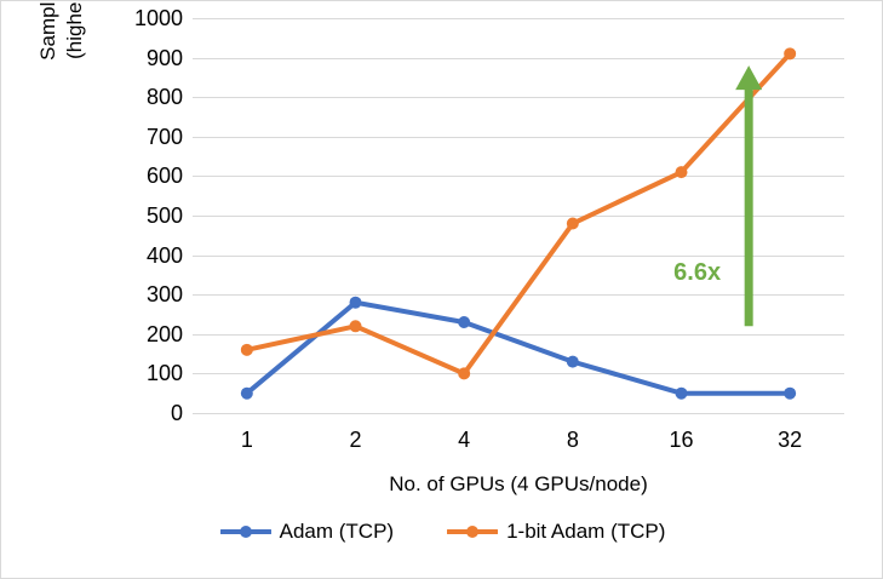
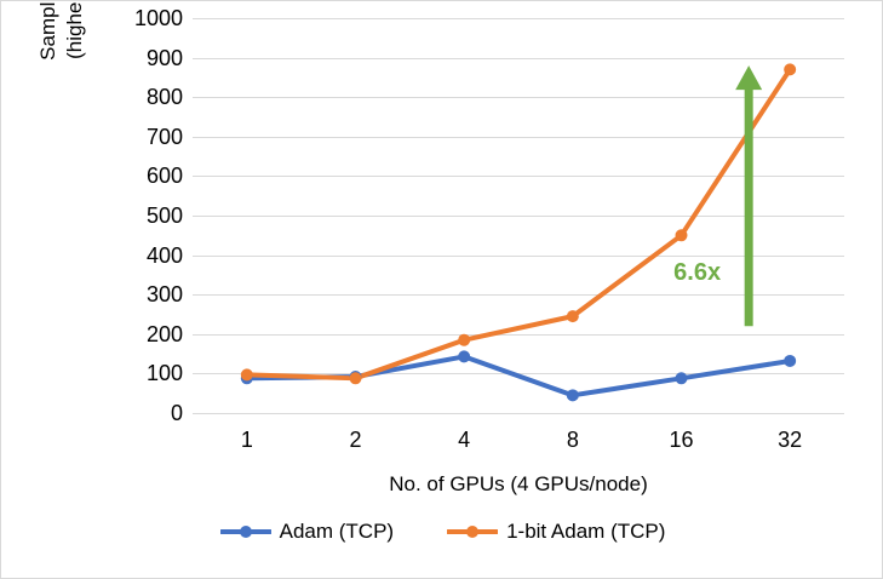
Adam (TCP)/1: 50 -> 90
1-bit Adam (TCP)/1: 160 -> 100
Adam (TCP)/2: 280 -> 90
1-bit Adam (TCP)/2: 220 -> 90
Adam (TCP)/4: 230 -> 140
1-bit Adam (TCP)/4: 100 -> 180
Adam (TCP)/8: 130 -> 40
1-bit Adam (TCP)/8: 480 -> 240
Adam (TCP)/16: 50 -> 90
1-bit Adam (TCP)/16: 610 -> 450
Adam (TCP)/32: 50 -> 130
1-bit Adam (TCP)/32: 910 -> 870
